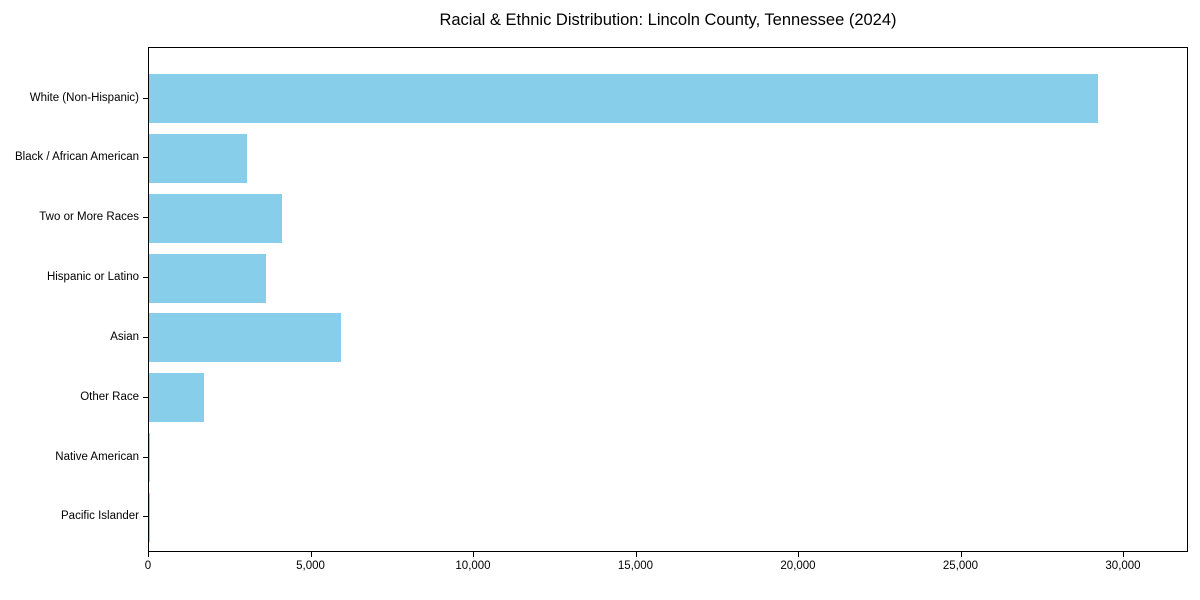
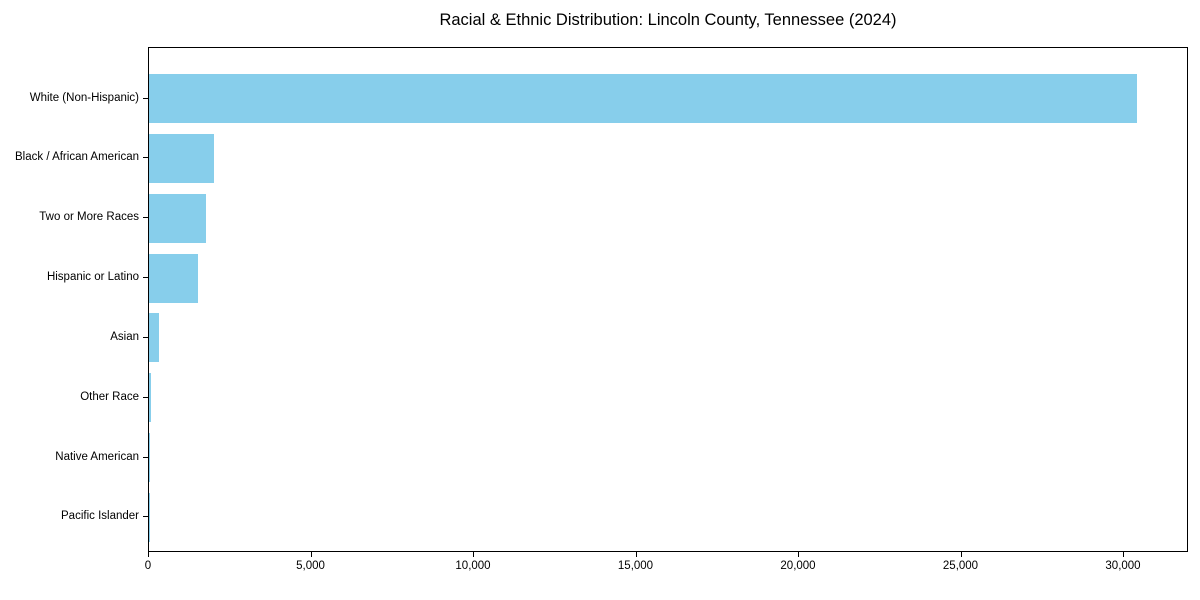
White (Non-Hispanic): 29200 -> 30400
Black / African American: 3000 -> 2000
Two or More Races: 4100 -> 1800
Hispanic or Latino: 3600 -> 1500
Asian: 5900 -> 300
Other Race: 1700 -> 100
